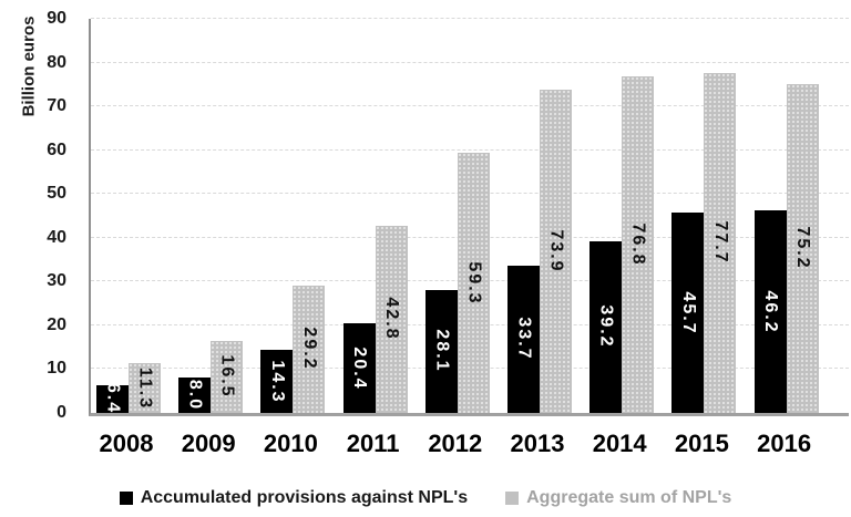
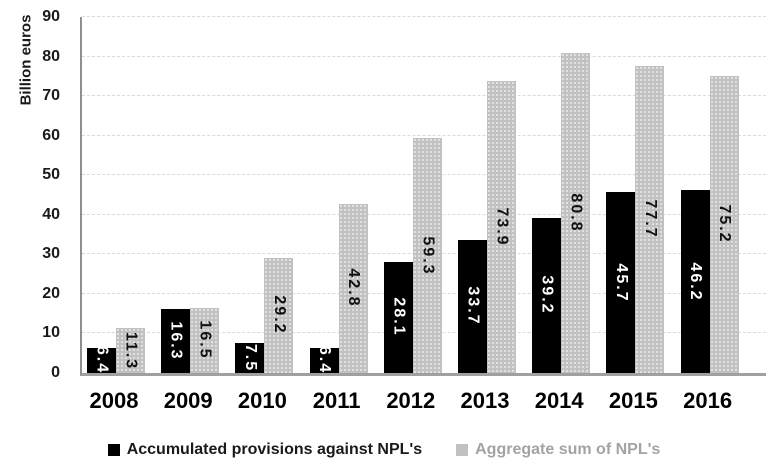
Accumulated provisions against NPL's/2009: 8.0 -> 16.3
Accumulated provisions against NPL's/2010: 14.3 -> 7.5
Accumulated provisions against NPL's/2011: 20.4 -> 6.4
Aggregate sum of NPL's/2014: 76.8 -> 80.8
